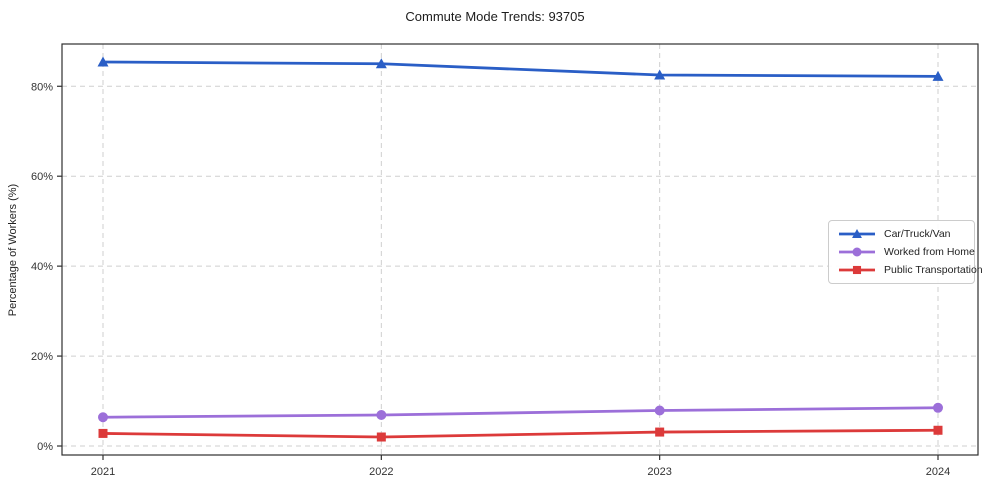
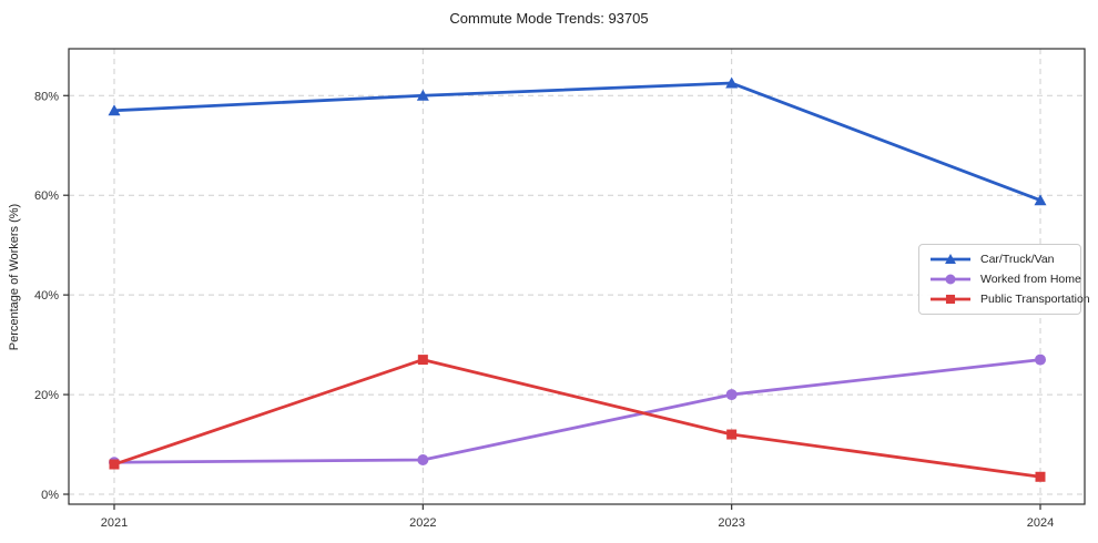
Car/Truck/Van/2021: 85% -> 77%
Public Transportation/2021: 3% -> 6%
Car/Truck/Van/2022: 85% -> 80%
Public Transportation/2022: 2% -> 27%
Worked from Home/2023: 8% -> 20%
Public Transportation/2023: 3% -> 12%
Car/Truck/Van/2024: 82% -> 59%
Worked from Home/2024: 8% -> 27%
